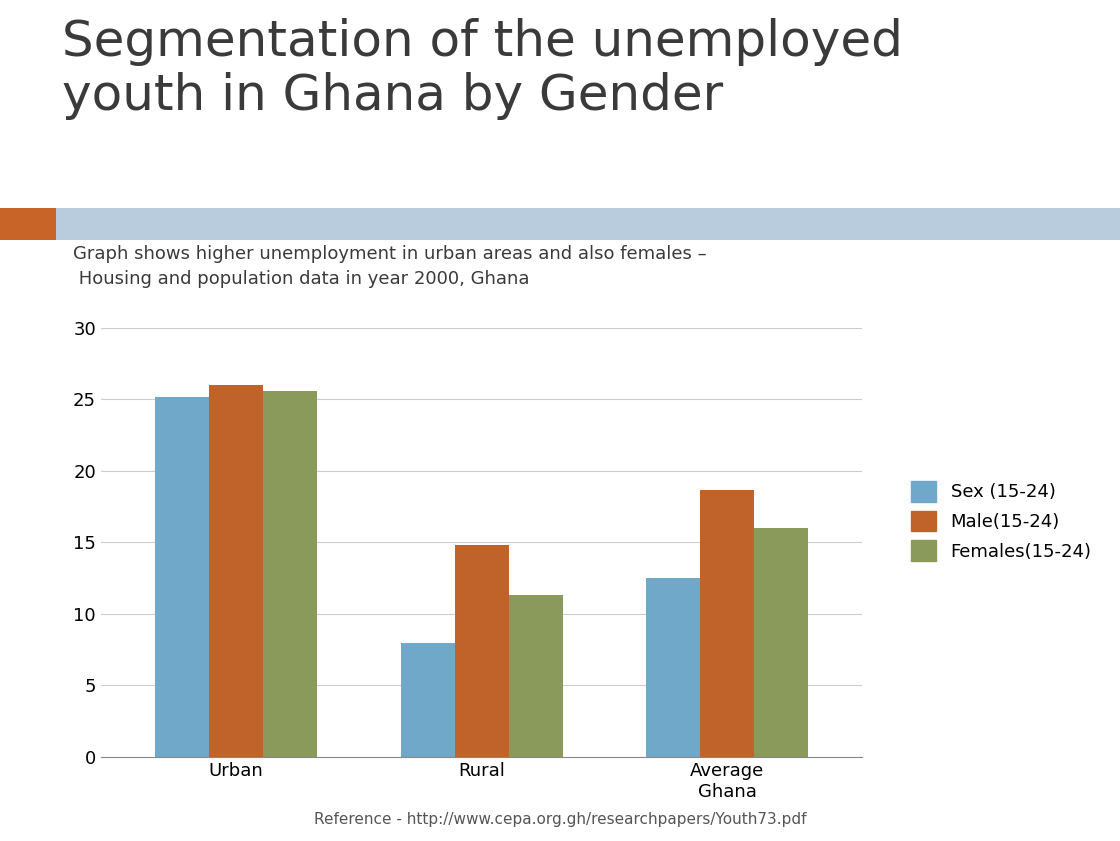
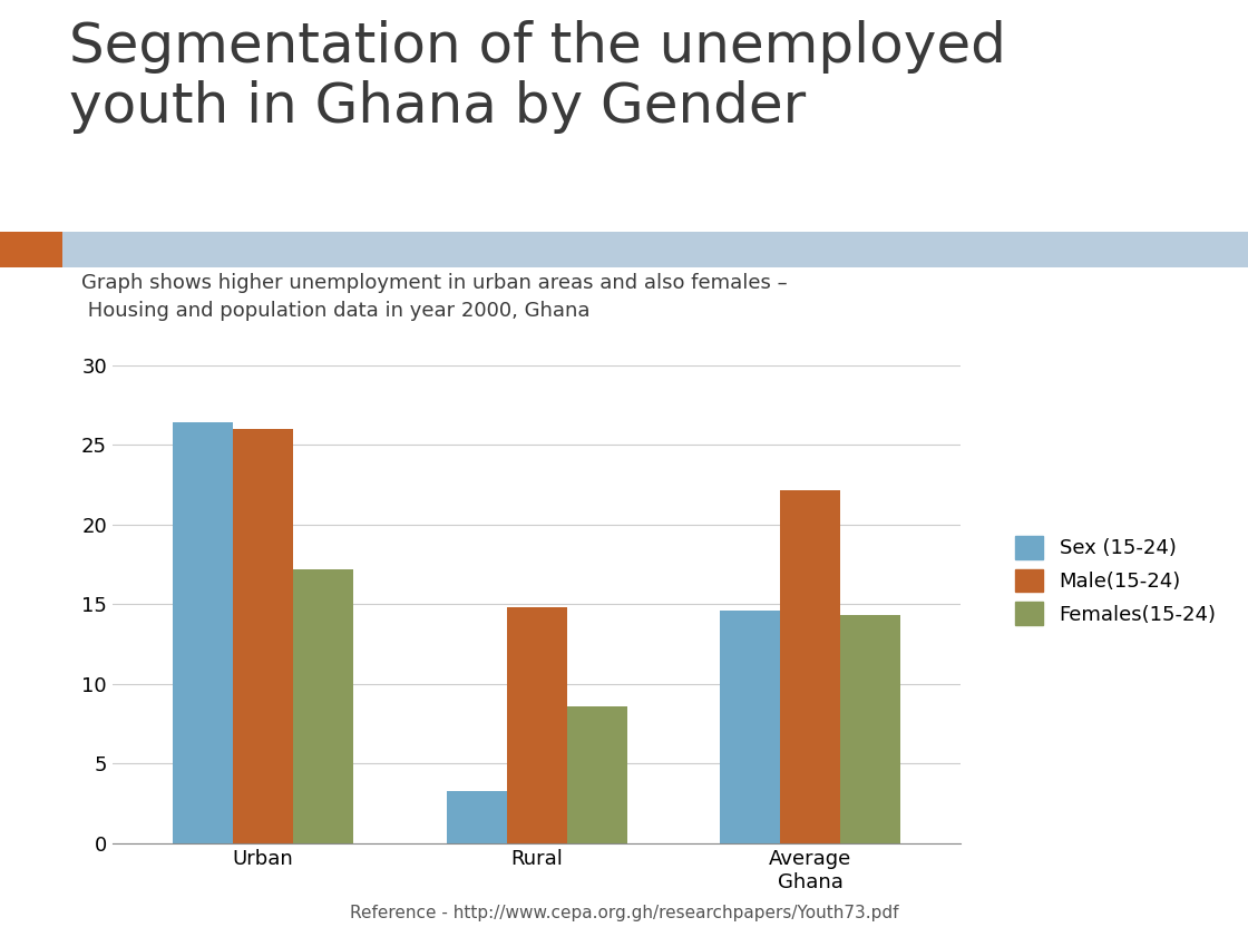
Sex (15-24)/Urban: 25.2 -> 26.4
Females(15-24)/Urban: 25.6 -> 17.2
Sex (15-24)/Rural: 8.0 -> 3.3
Females(15-24)/Rural: 11.3 -> 8.6
Sex (15-24)/Average Ghana: 12.5 -> 14.6
Male(15-24)/Average Ghana: 18.7 -> 22.2
Females(15-24)/Average Ghana: 16.0 -> 14.3
